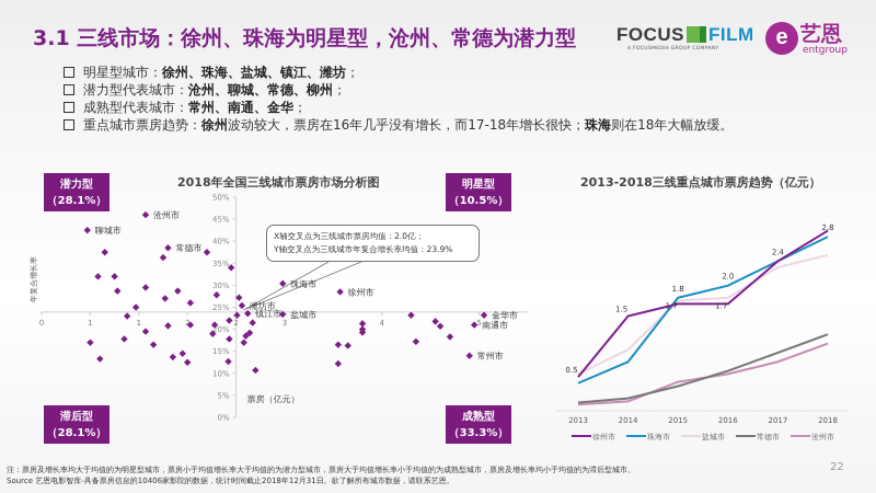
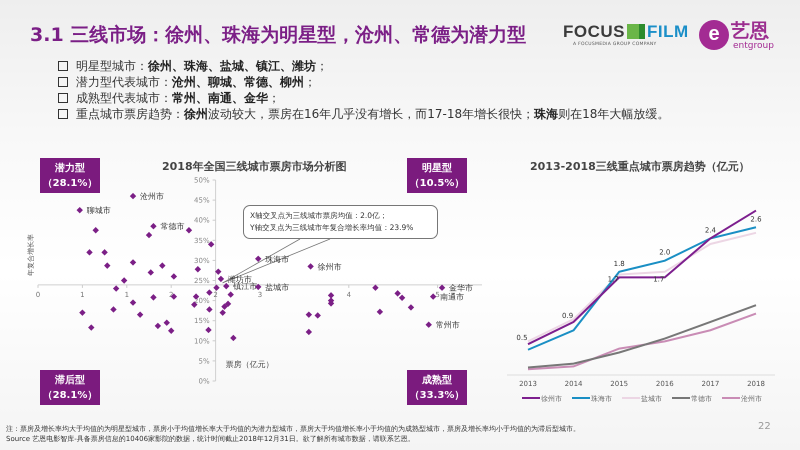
2013-2018三线重点城市票房趋势（亿元）/徐州市/2014: 1.5 -> 0.9
2013-2018三线重点城市票房趋势（亿元）/珠海市/2018: 2.8 -> 2.6
